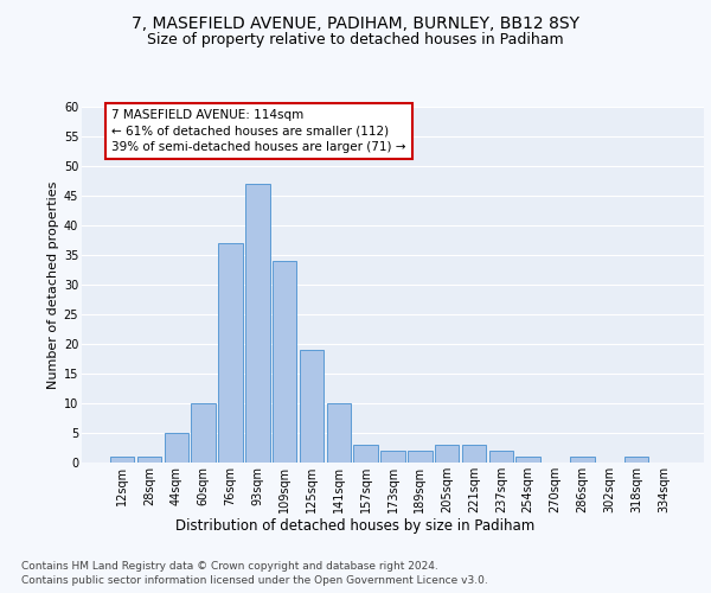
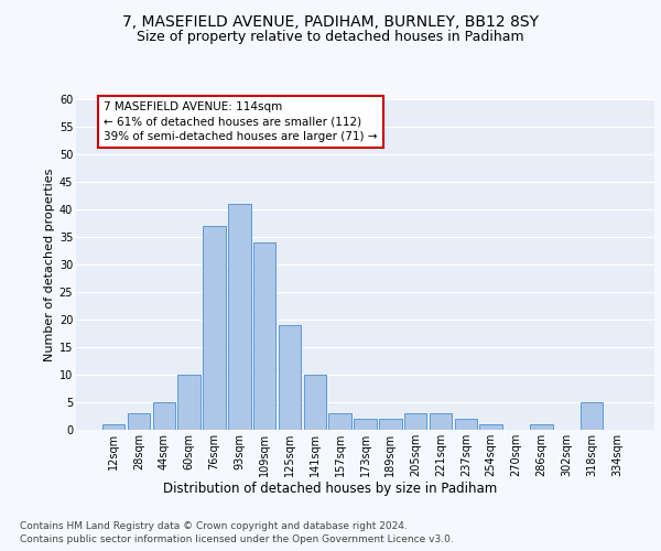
28sqm: 1 -> 3
93sqm: 47 -> 41
318sqm: 1 -> 5
